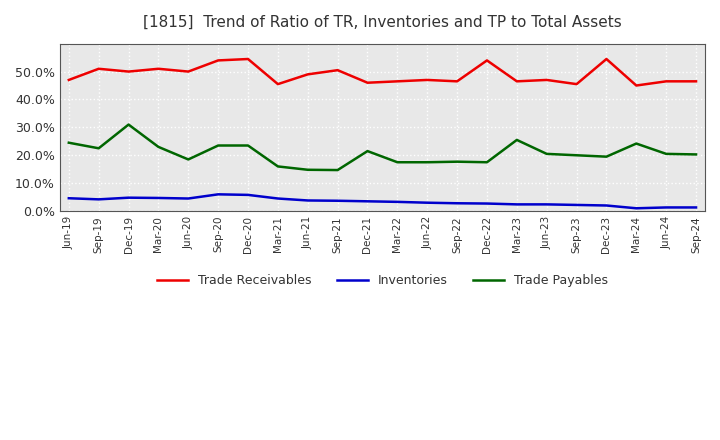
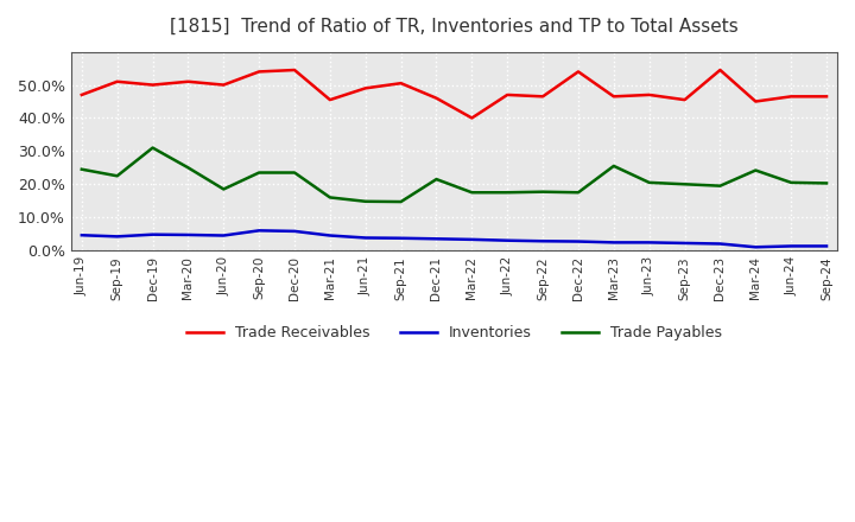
Trade Payables/Mar-20: 23.0% -> 25.0%
Trade Receivables/Mar-22: 46.5% -> 40.0%
